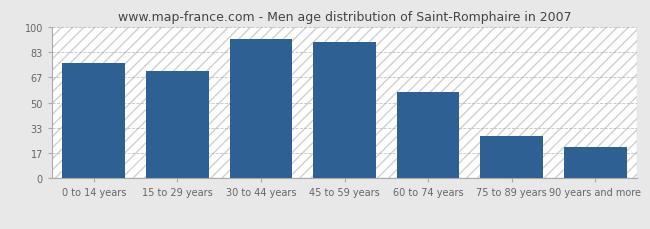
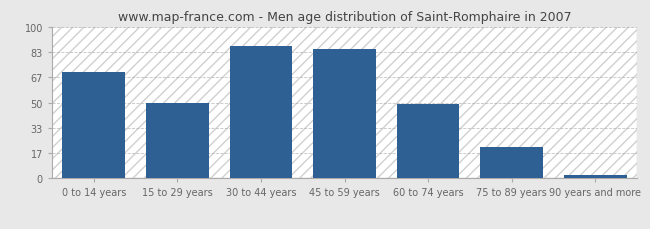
0 to 14 years: 76 -> 70
15 to 29 years: 71 -> 50
30 to 44 years: 92 -> 87
45 to 59 years: 90 -> 85
60 to 74 years: 57 -> 49
75 to 89 years: 28 -> 21
90 years and more: 21 -> 2
